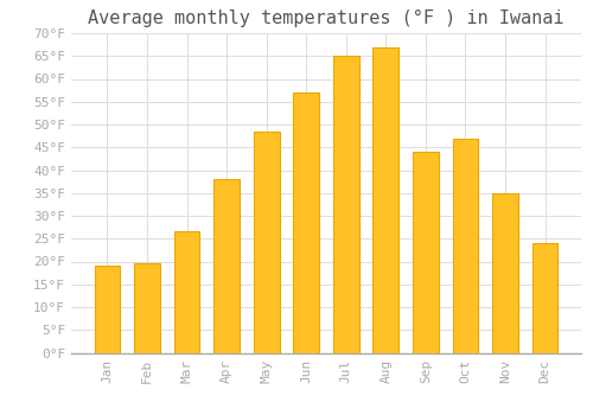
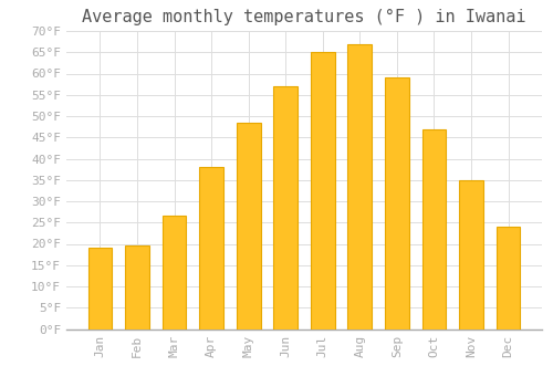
Sep: 44.0°F -> 59.0°F
